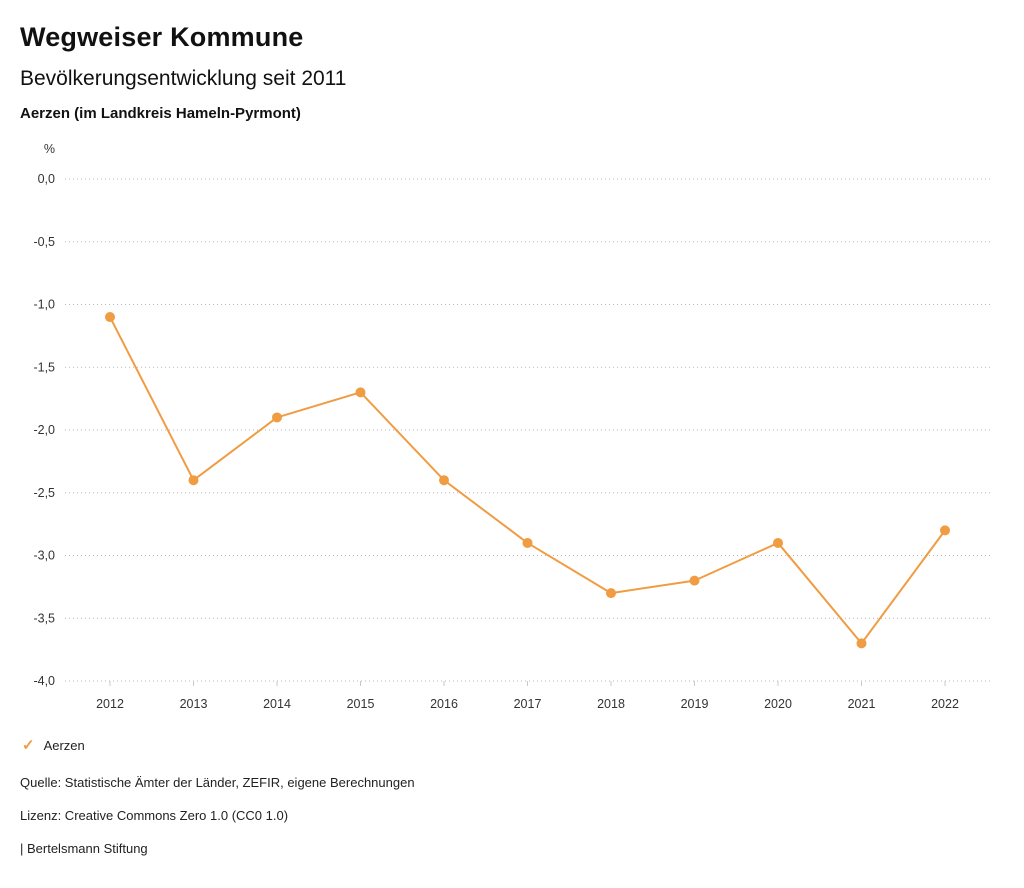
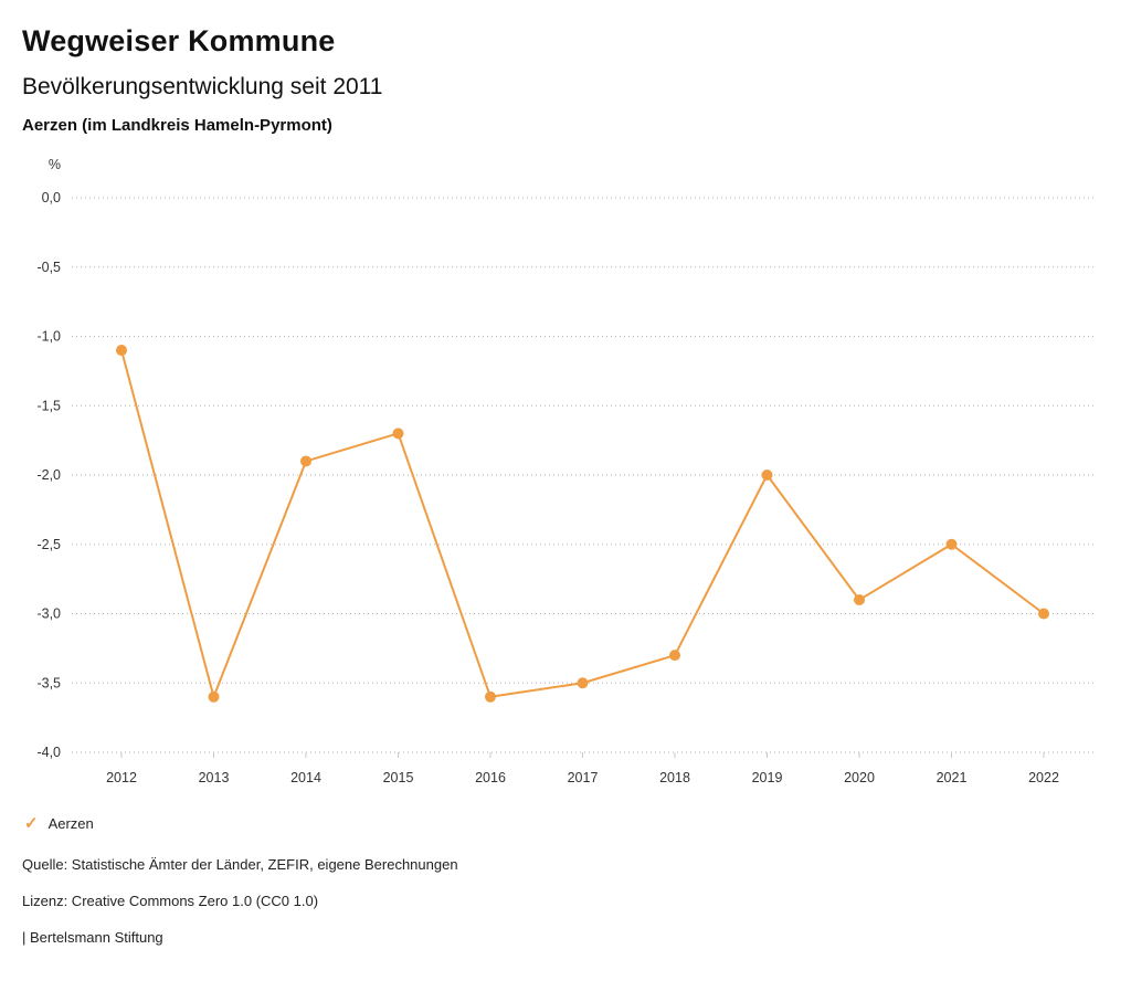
2013: -2,4 -> -3,6
2016: -2,4 -> -3,6
2017: -2,9 -> -3,5
2019: -3,2 -> -2,0
2021: -3,7 -> -2,5
2022: -2,8 -> -3,0
